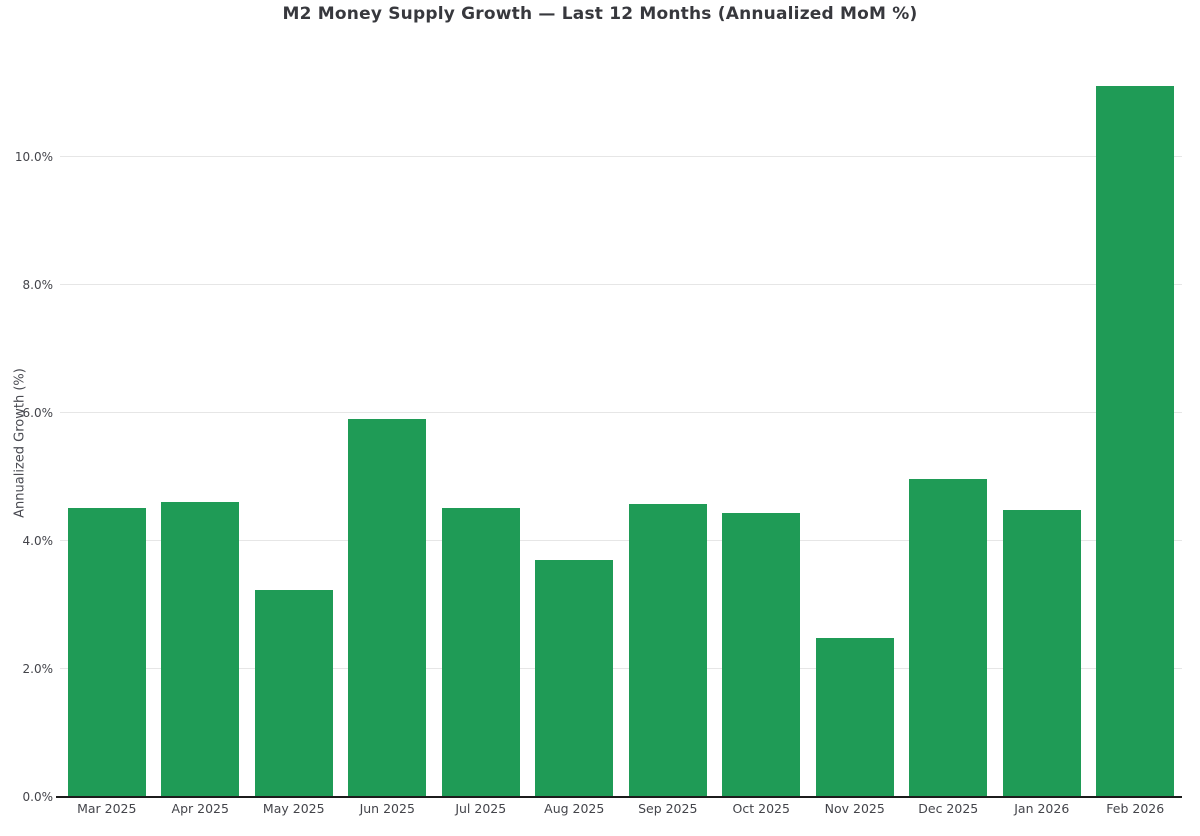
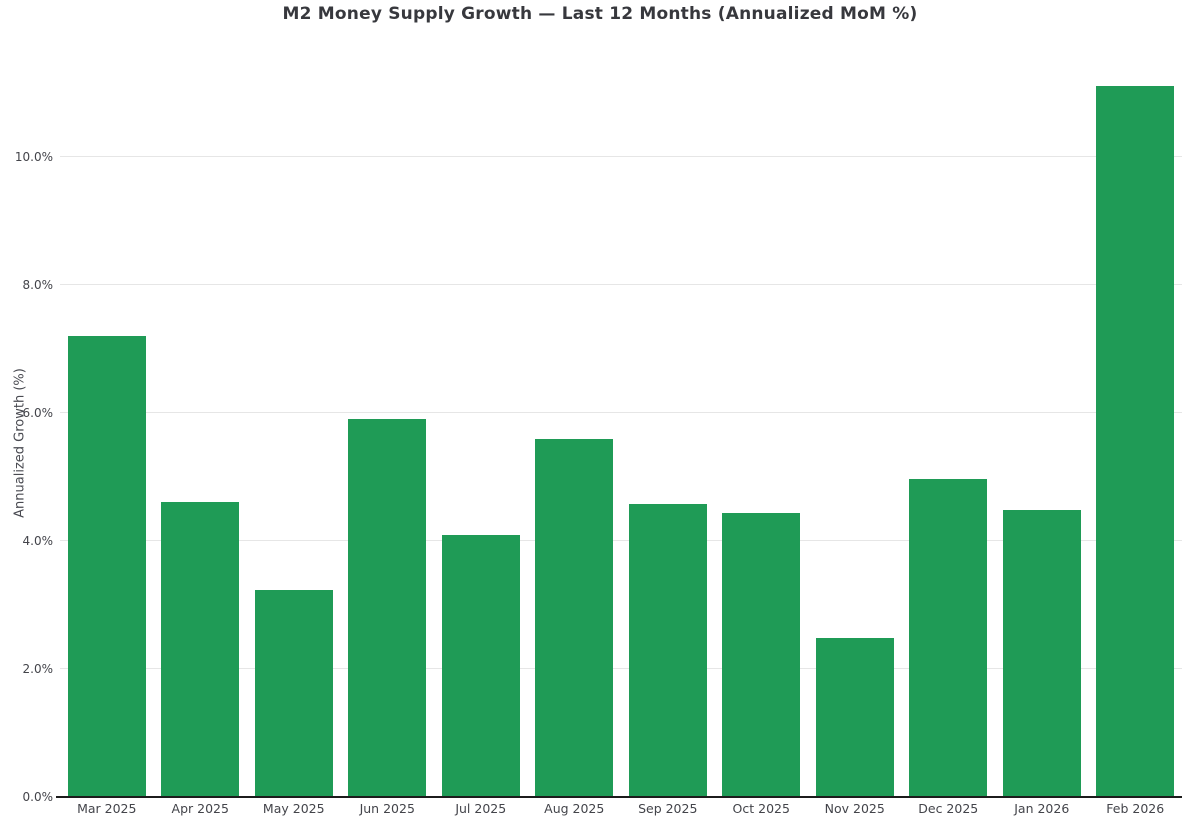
Mar 2025: 4.5% -> 7.2%
Jul 2025: 4.5% -> 4.1%
Aug 2025: 3.7% -> 5.6%
